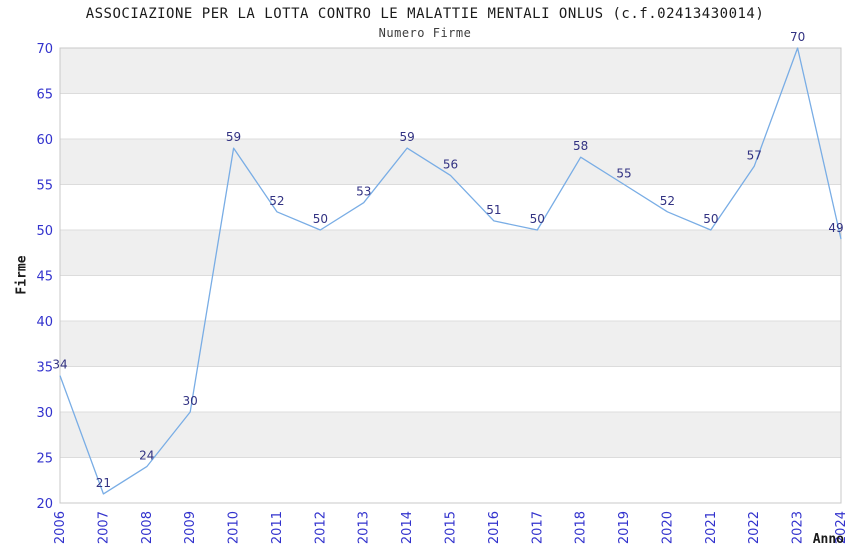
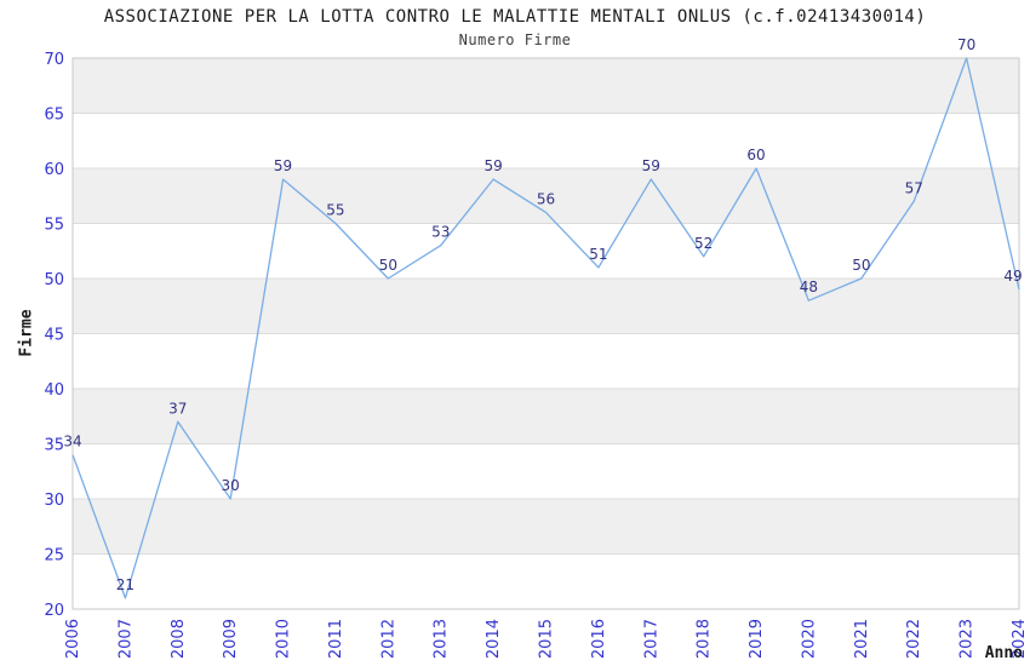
2008: 24 -> 37
2011: 52 -> 55
2017: 50 -> 59
2018: 58 -> 52
2019: 55 -> 60
2020: 52 -> 48
